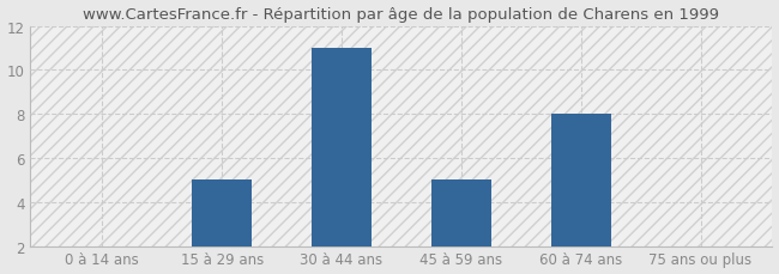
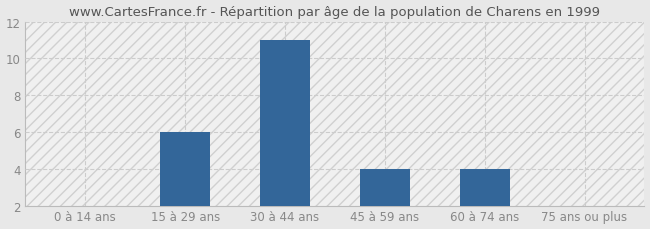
15 à 29 ans: 5 -> 6
45 à 59 ans: 5 -> 4
60 à 74 ans: 8 -> 4
